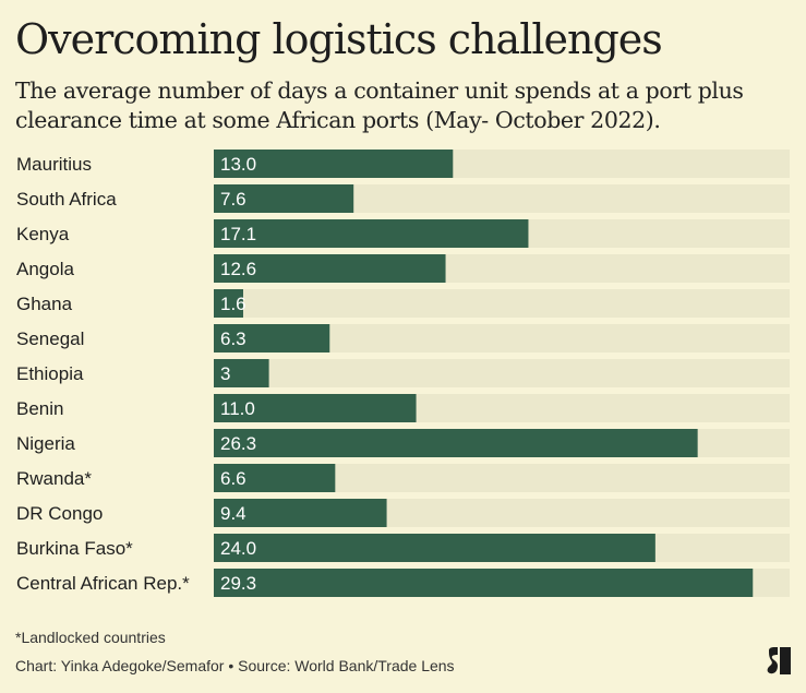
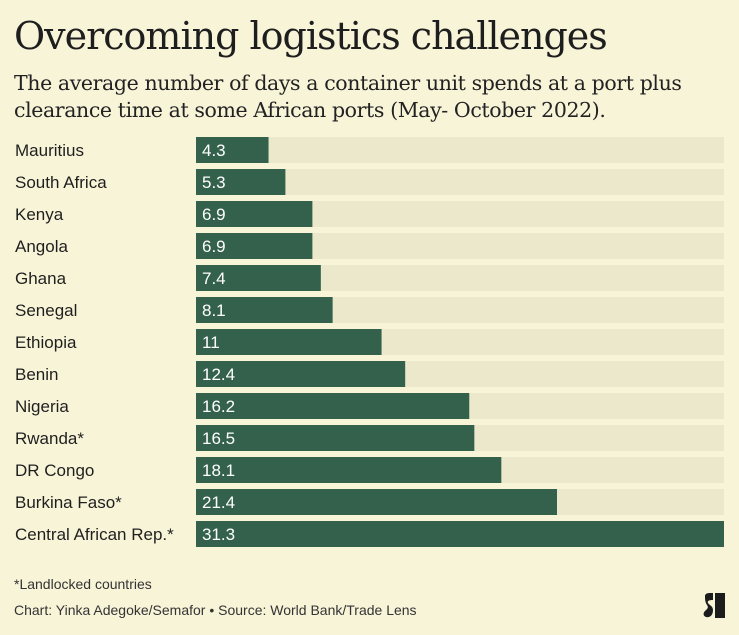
Mauritius: 13.0 -> 4.3
South Africa: 7.6 -> 5.3
Kenya: 17.1 -> 6.9
Angola: 12.6 -> 6.9
Ghana: 1.6 -> 7.4
Senegal: 6.3 -> 8.1
Ethiopia: 3 -> 11
Benin: 11.0 -> 12.4
Nigeria: 26.3 -> 16.2
Rwanda*: 6.6 -> 16.5
DR Congo: 9.4 -> 18.1
Burkina Faso*: 24.0 -> 21.4
Central African Rep.*: 29.3 -> 31.3
